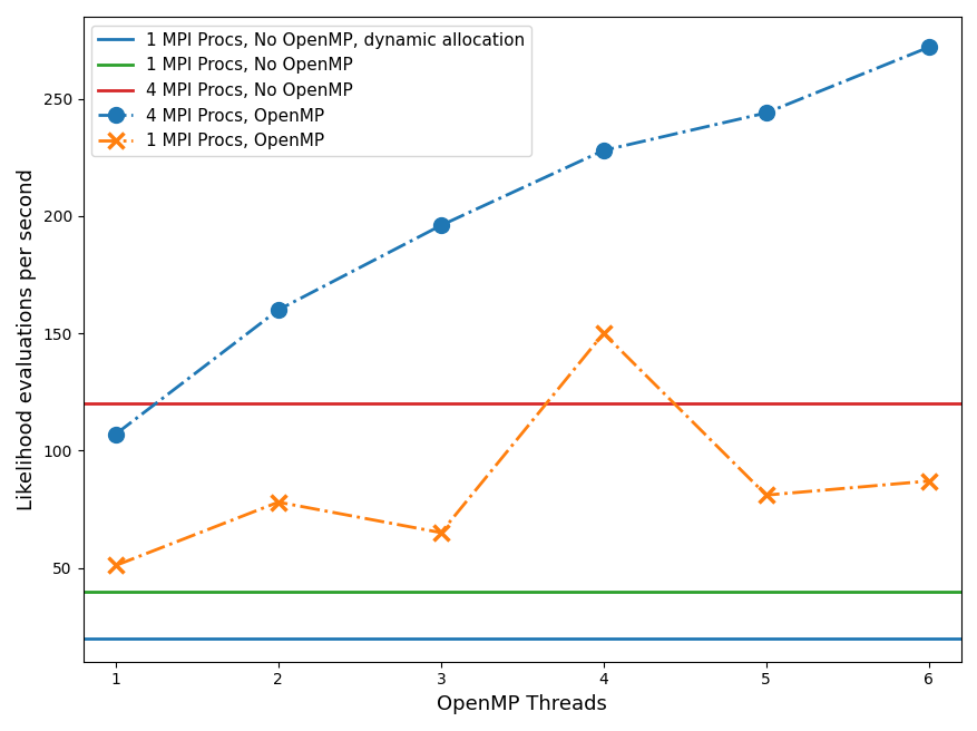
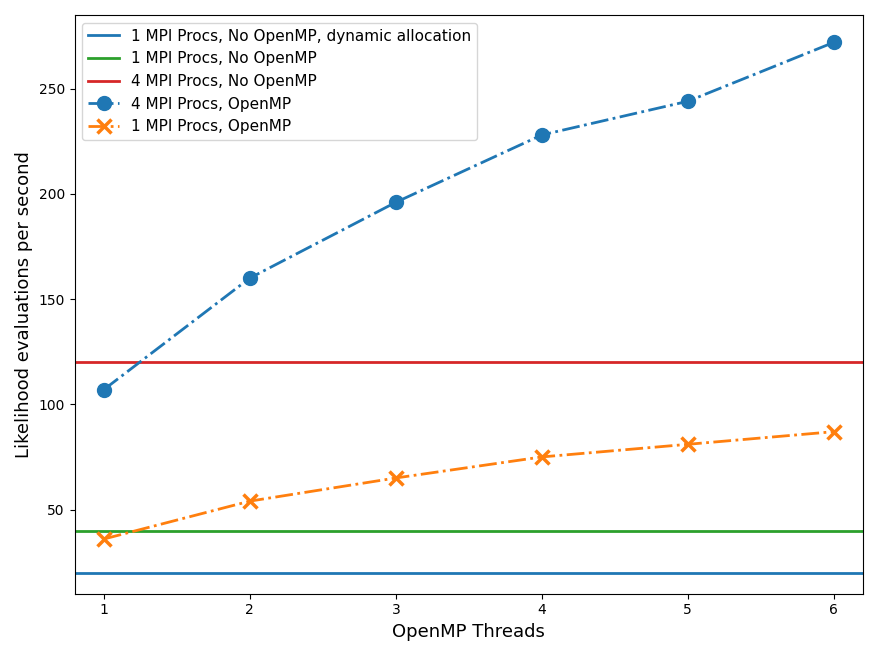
1 MPI Procs, OpenMP/1: 51 -> 36
1 MPI Procs, OpenMP/2: 78 -> 54
1 MPI Procs, OpenMP/4: 150 -> 75
